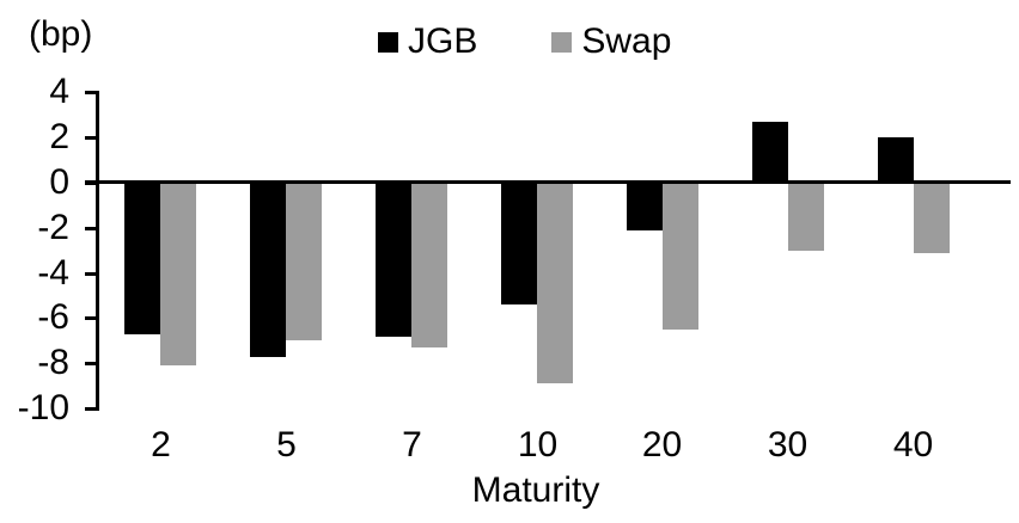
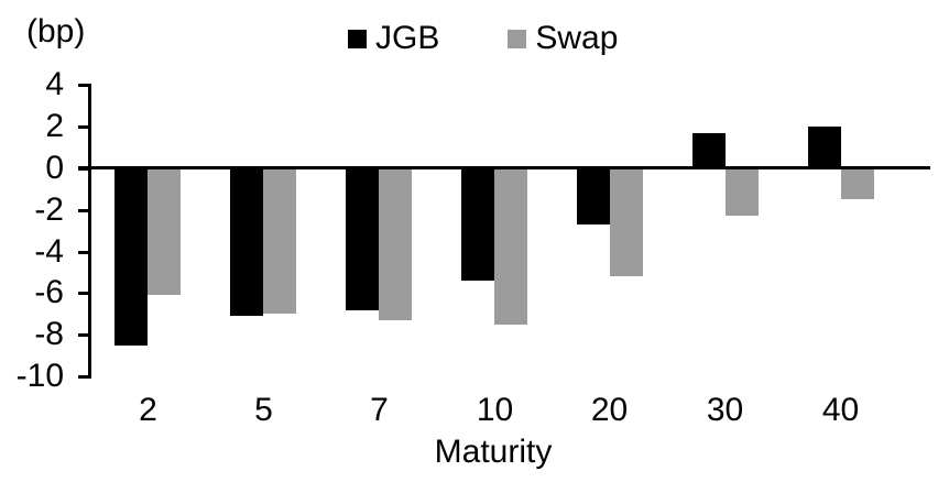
JGB/2: -6.7 -> -8.5
Swap/2: -8.1 -> -6.1
JGB/5: -7.7 -> -7.1
Swap/10: -8.9 -> -7.5
JGB/20: -2.1 -> -2.7
Swap/20: -6.5 -> -5.2
JGB/30: 2.7 -> 1.7
Swap/30: -3.0 -> -2.3
Swap/40: -3.1 -> -1.5
